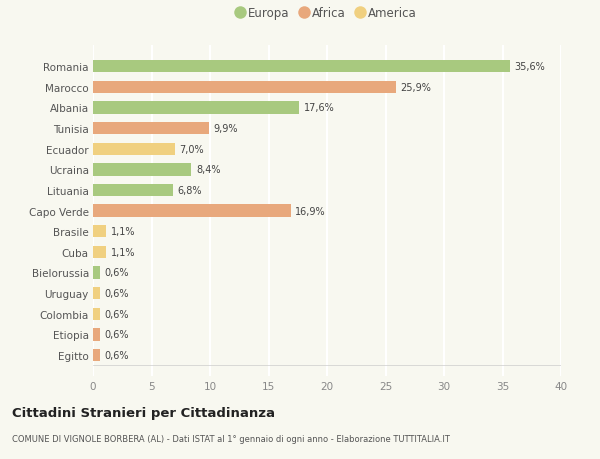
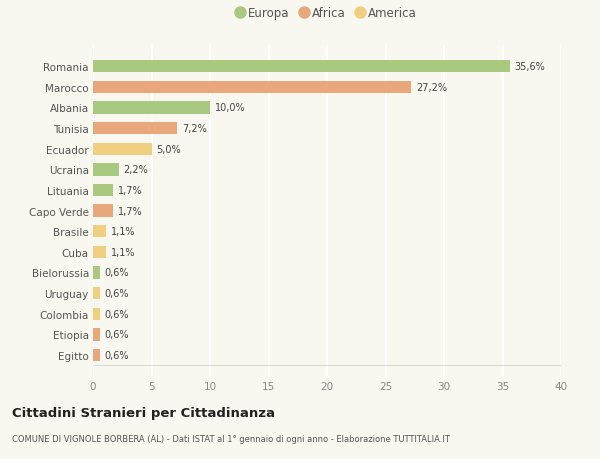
Marocco: 25,9% -> 27,2%
Albania: 17,6% -> 10,0%
Tunisia: 9,9% -> 7,2%
Ecuador: 7,0% -> 5,0%
Ucraina: 8,4% -> 2,2%
Lituania: 6,8% -> 1,7%
Capo Verde: 16,9% -> 1,7%
